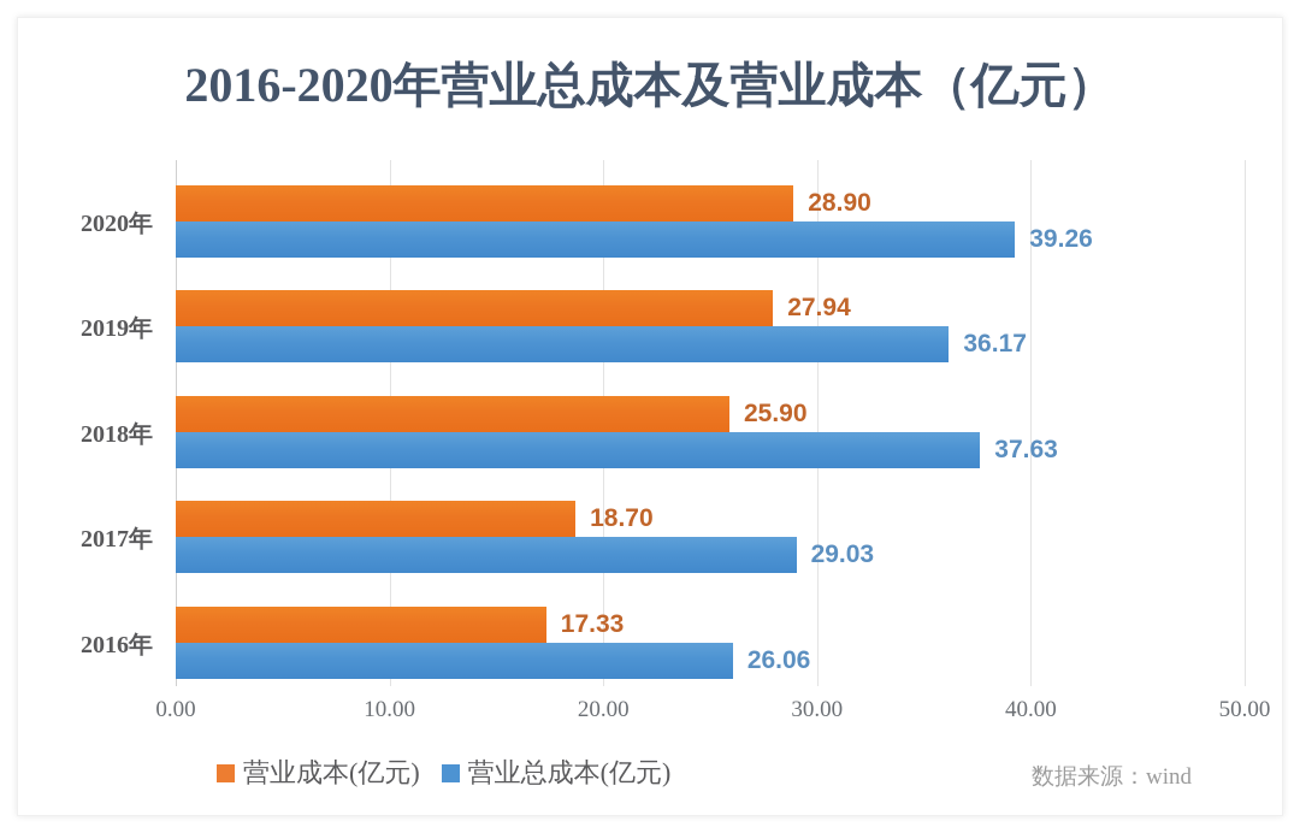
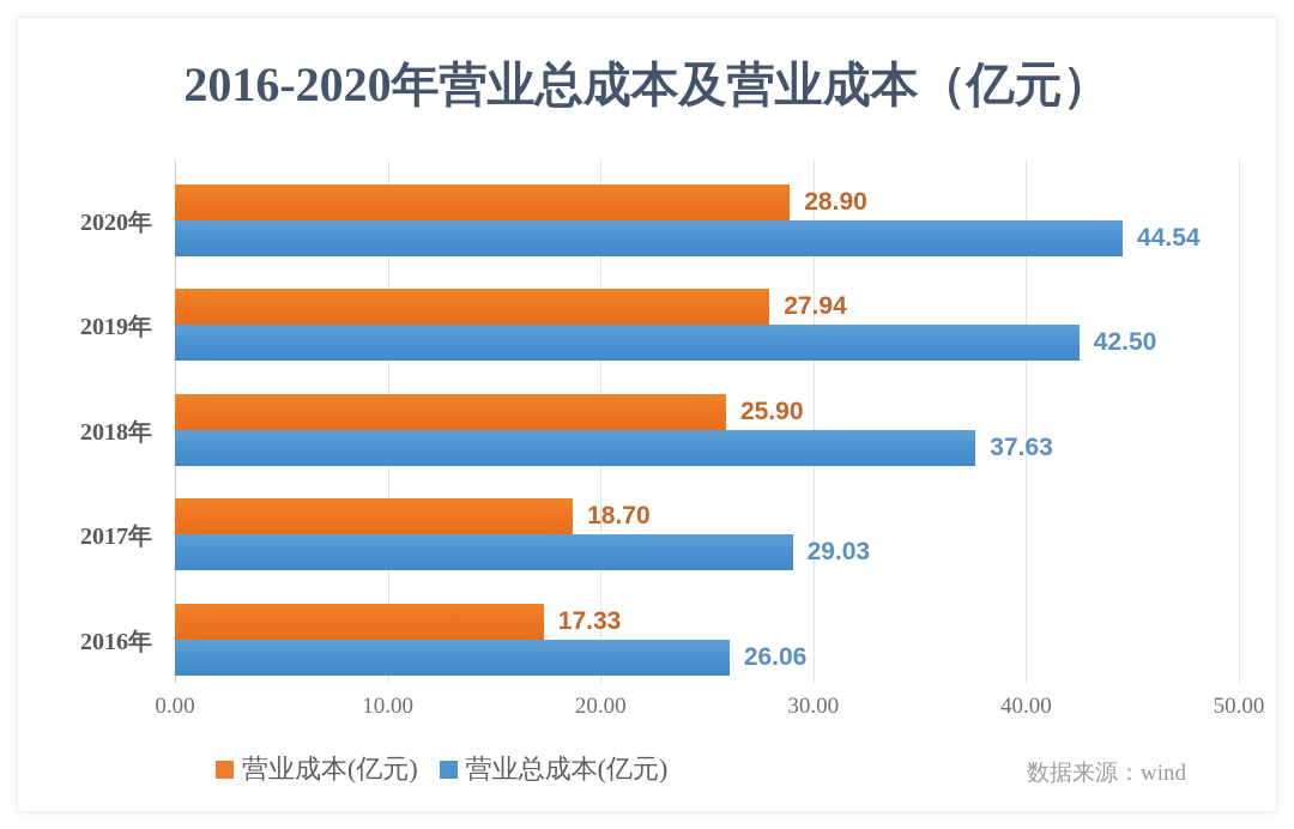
营业总成本(亿元)/2020年: 39.26 -> 44.54
营业总成本(亿元)/2019年: 36.17 -> 42.50
